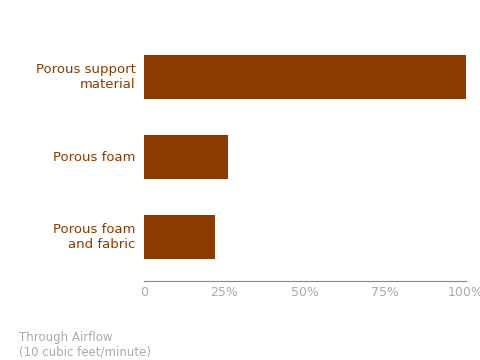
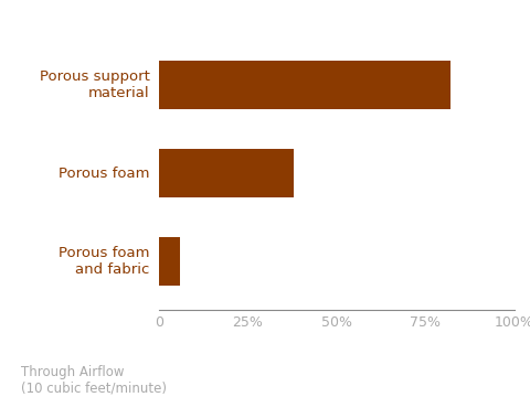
Porous support material: 100% -> 82%
Porous foam: 26% -> 38%
Porous foam and fabric: 22% -> 6%
